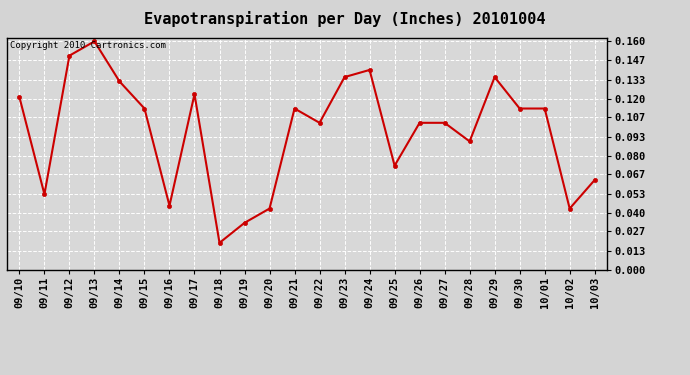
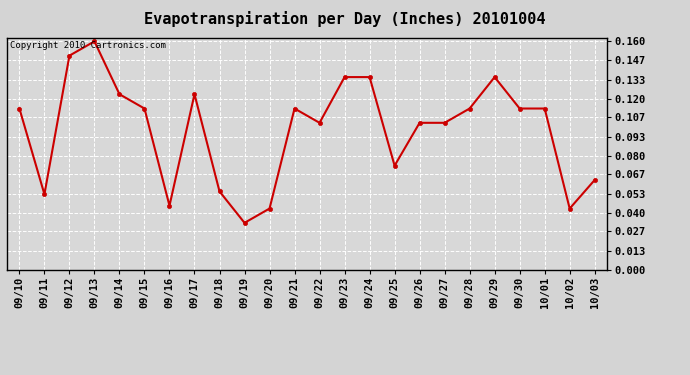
09/10: 0.121 -> 0.113
09/14: 0.132 -> 0.123
09/18: 0.019 -> 0.055
09/24: 0.140 -> 0.135
09/28: 0.090 -> 0.113
